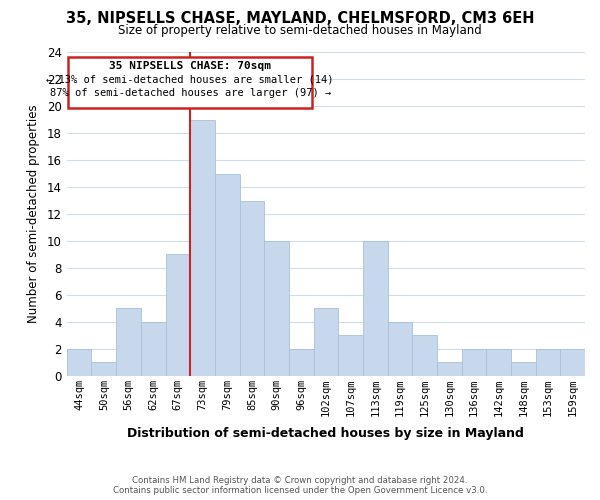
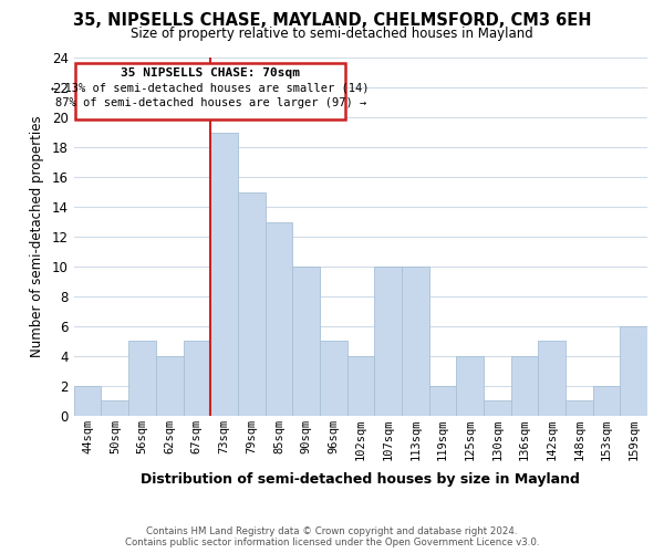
67sqm: 9 -> 5
96sqm: 2 -> 5
102sqm: 5 -> 4
107sqm: 3 -> 10
119sqm: 4 -> 2
125sqm: 3 -> 4
136sqm: 2 -> 4
142sqm: 2 -> 5
159sqm: 2 -> 6
